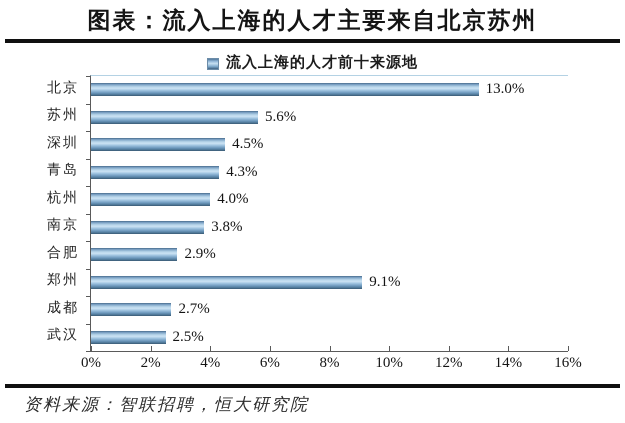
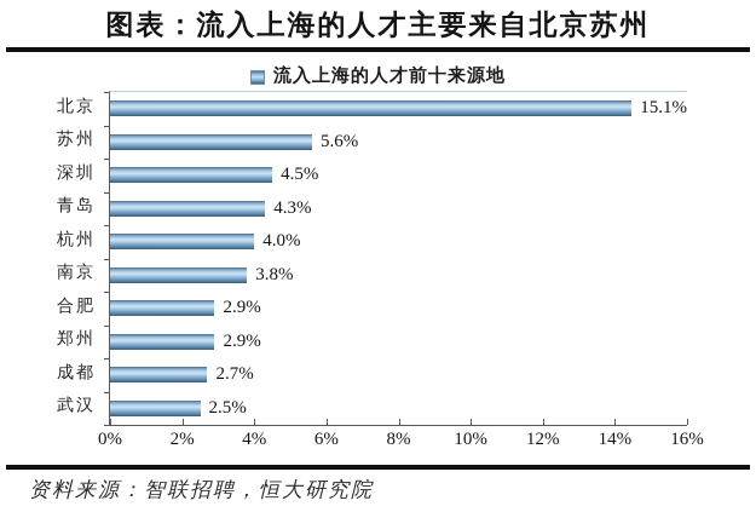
北京: 13.0% -> 15.1%
郑州: 9.1% -> 2.9%
